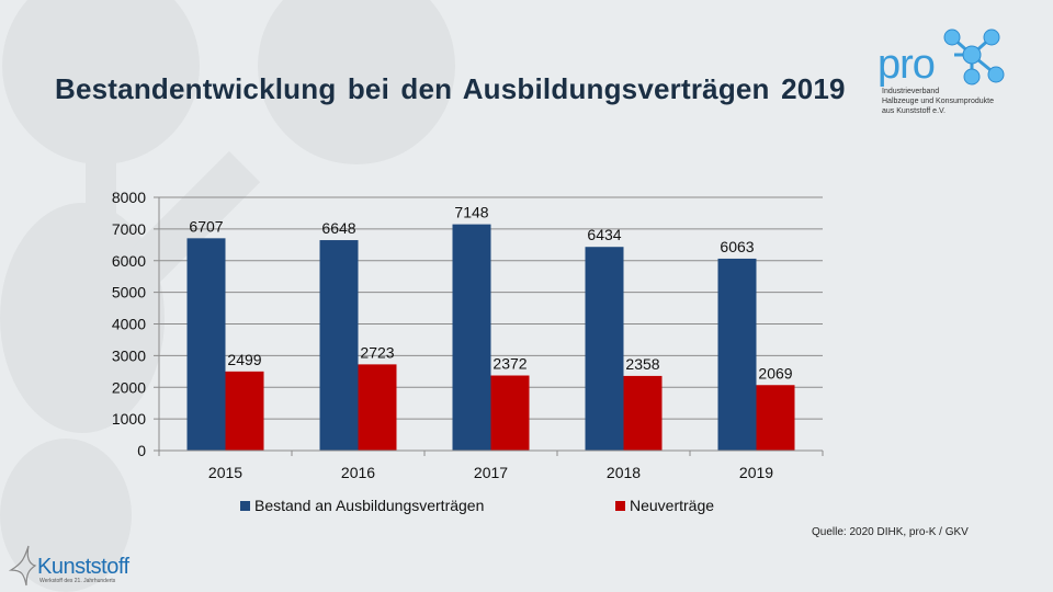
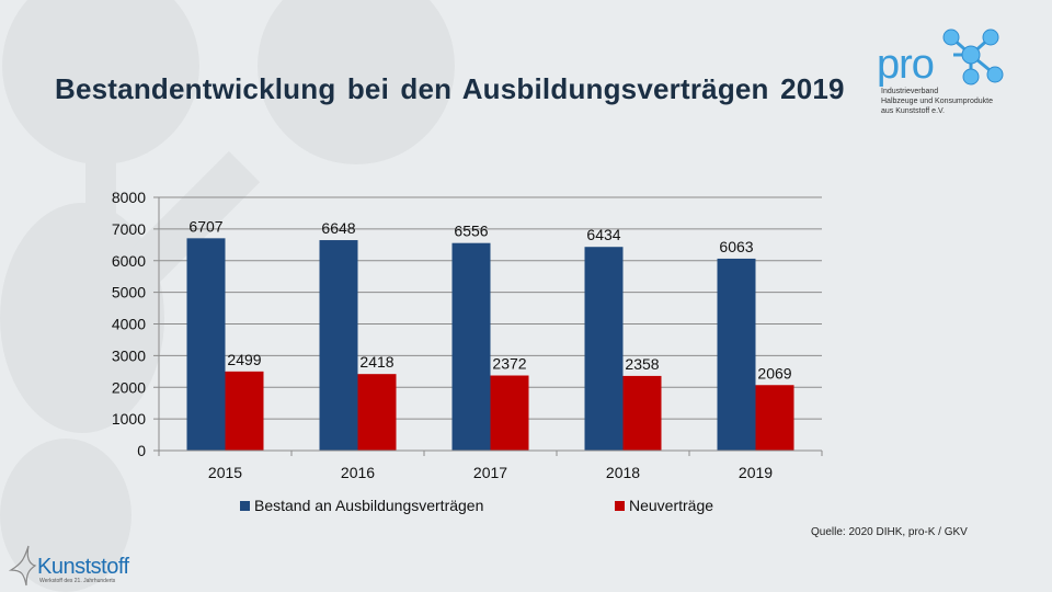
Neuverträge/2016: 2723 -> 2418
Bestand an Ausbildungsverträgen/2017: 7148 -> 6556
